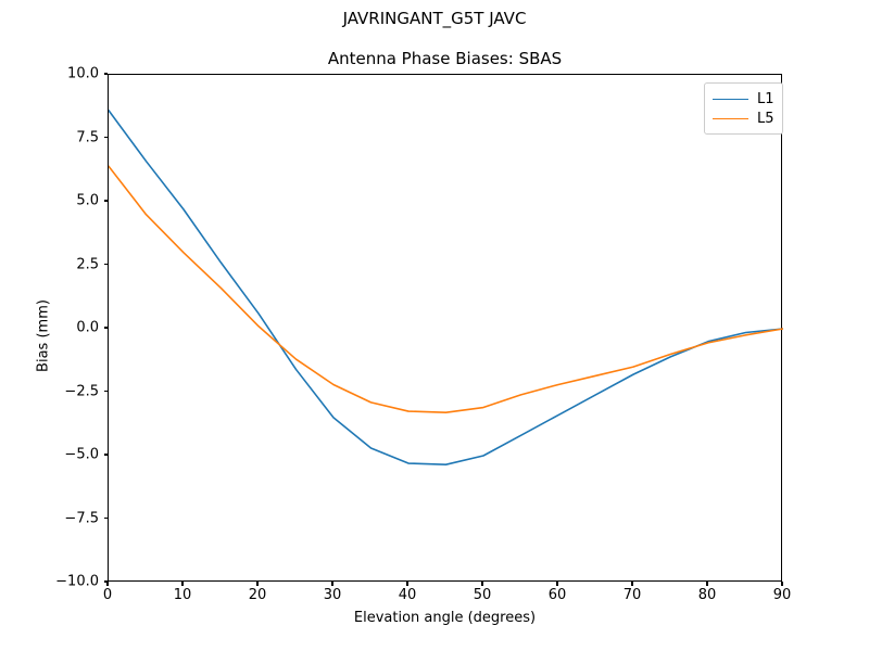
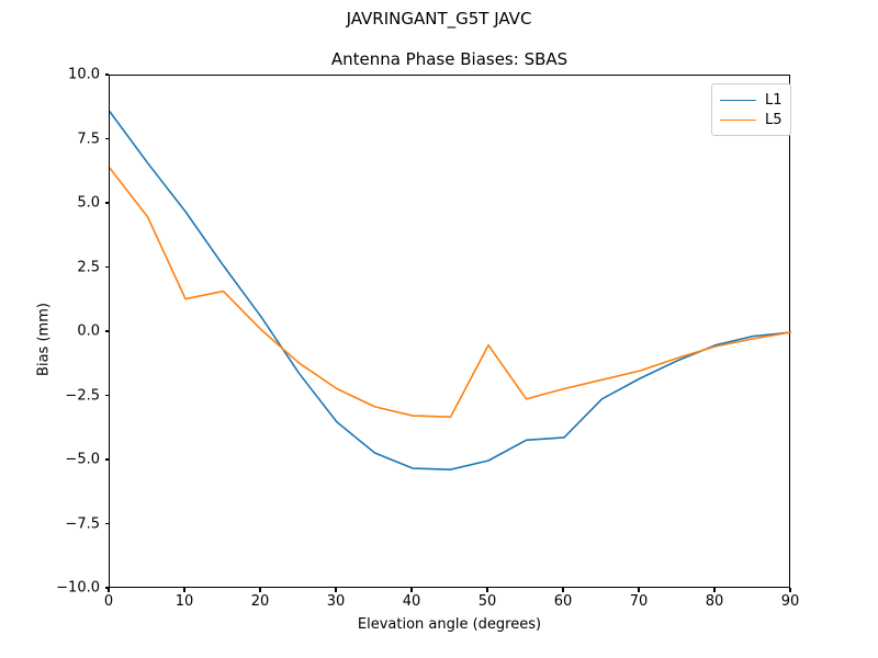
L5/10: 3.0 -> 1.3
L5/50: -3.1 -> -0.5
L1/60: -3.4 -> -4.1
